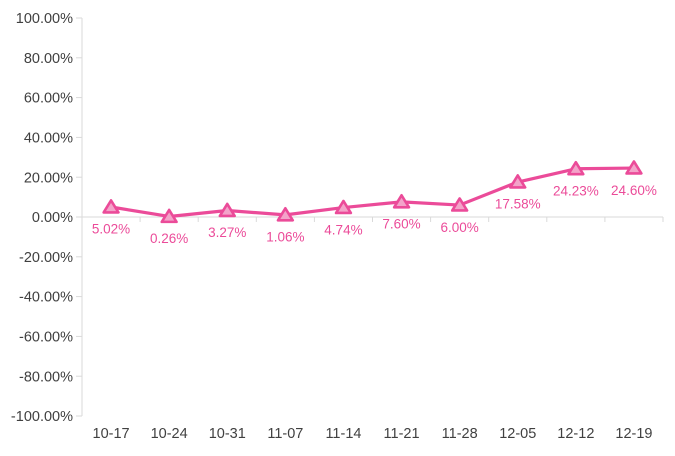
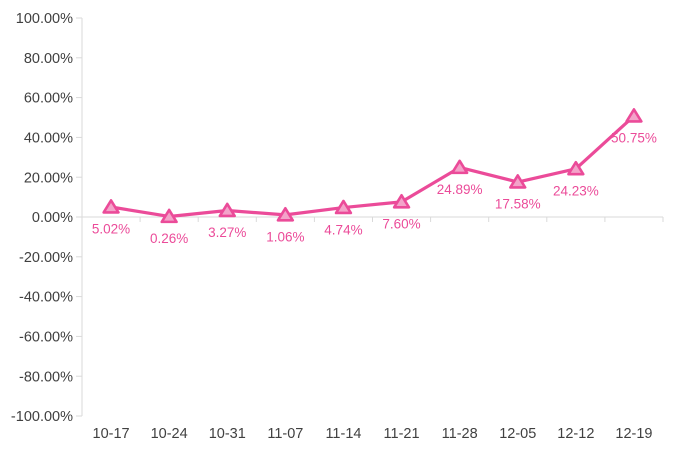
11-28: 6.00% -> 24.89%
12-19: 24.60% -> 50.75%
